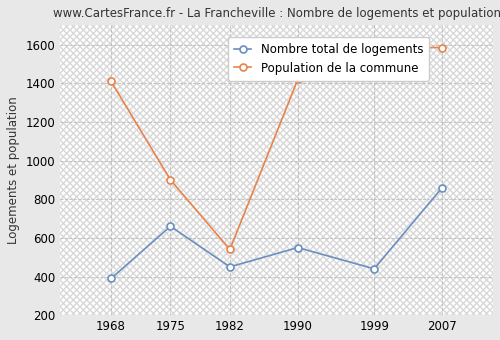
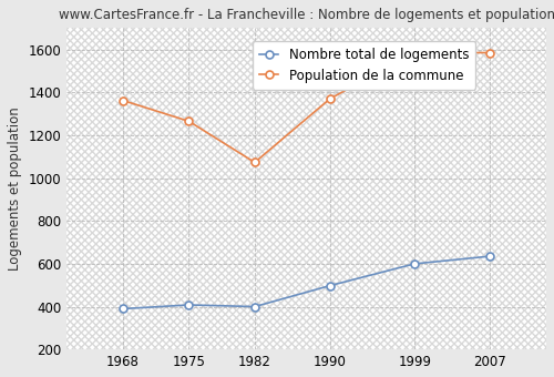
Population de la commune/1968: 1410 -> 1360
Nombre total de logements/1975: 660 -> 410
Population de la commune/1975: 900 -> 1260
Nombre total de logements/1982: 450 -> 400
Population de la commune/1982: 540 -> 1070
Nombre total de logements/1990: 550 -> 500
Population de la commune/1990: 1420 -> 1370
Nombre total de logements/1999: 440 -> 600
Nombre total de logements/2007: 860 -> 640
